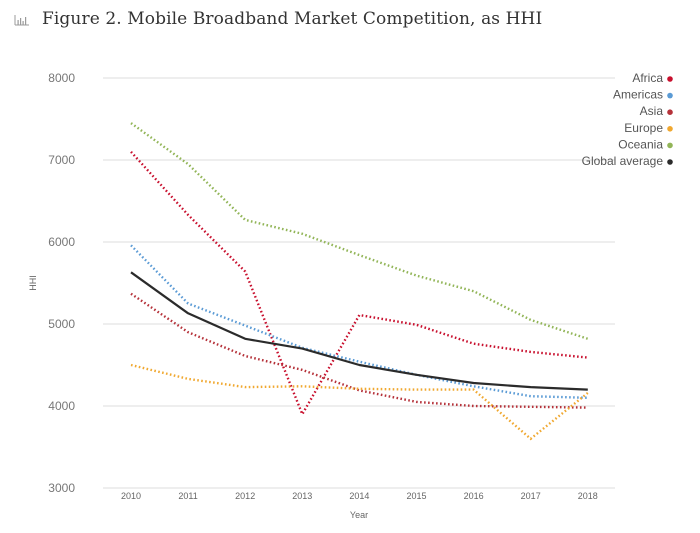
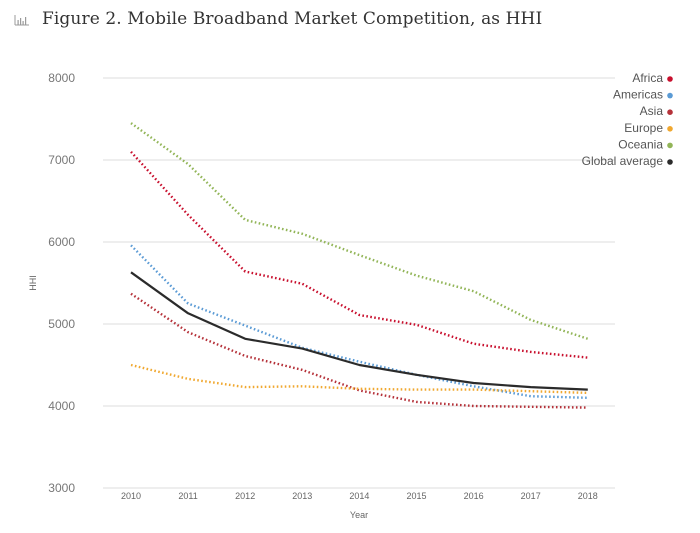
Africa/2013: 3900 -> 5500
Europe/2017: 3600 -> 4200
